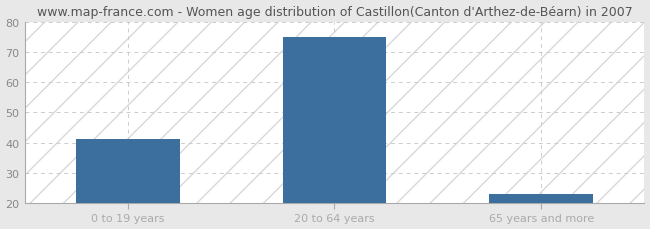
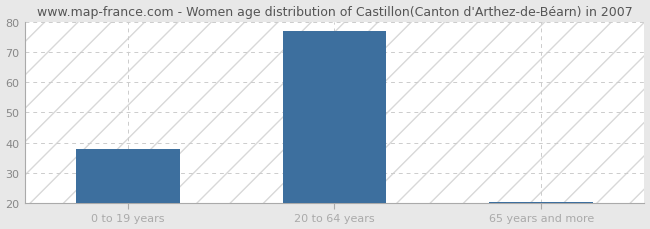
0 to 19 years: 41.0 -> 38.0
20 to 64 years: 75.0 -> 77.0
65 years and more: 23.0 -> 20.3
